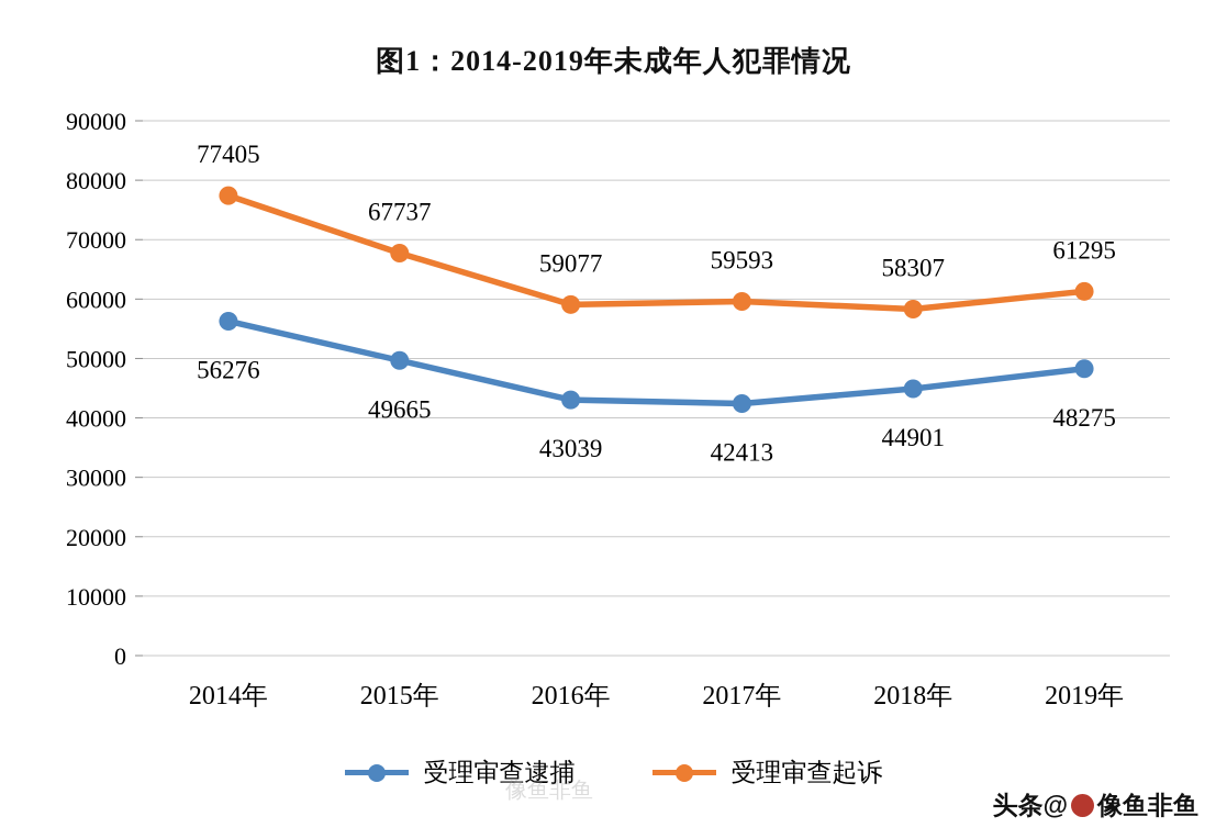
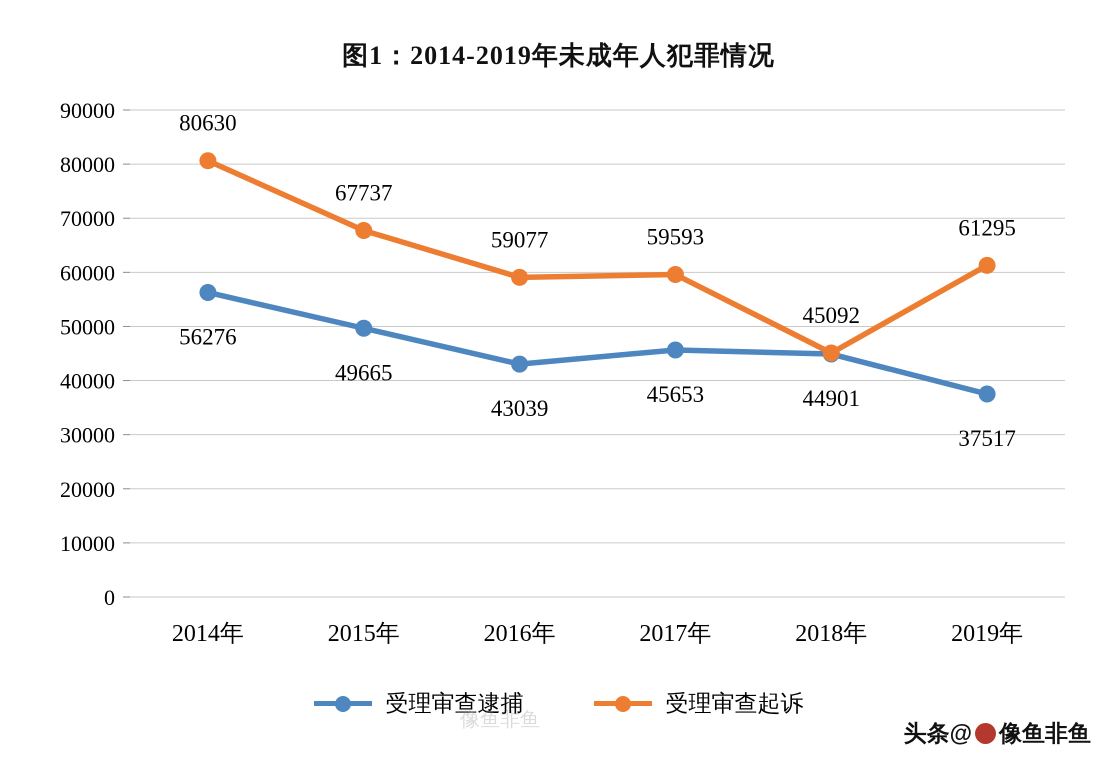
受理审查起诉/2014年: 77405 -> 80630
受理审查逮捕/2017年: 42413 -> 45653
受理审查起诉/2018年: 58307 -> 45092
受理审查逮捕/2019年: 48275 -> 37517
